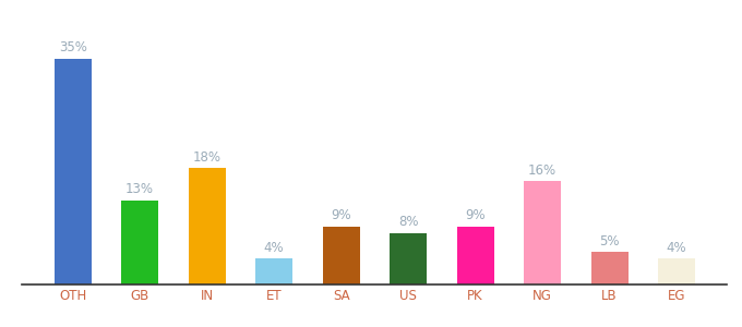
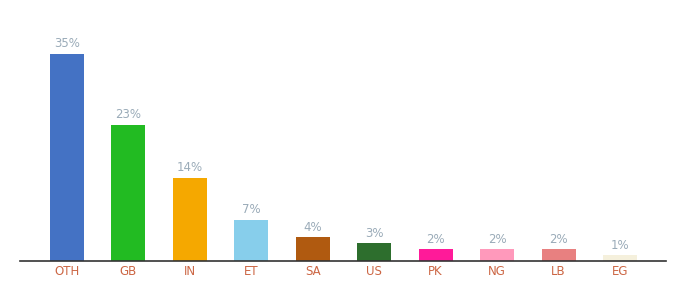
GB: 13% -> 23%
IN: 18% -> 14%
ET: 4% -> 7%
SA: 9% -> 4%
US: 8% -> 3%
PK: 9% -> 2%
NG: 16% -> 2%
LB: 5% -> 2%
EG: 4% -> 1%
